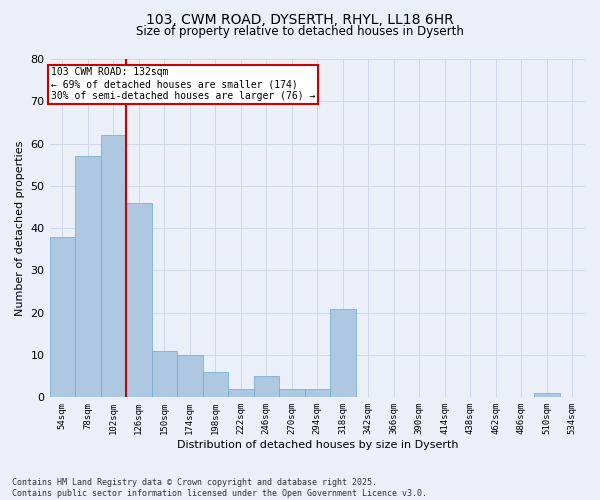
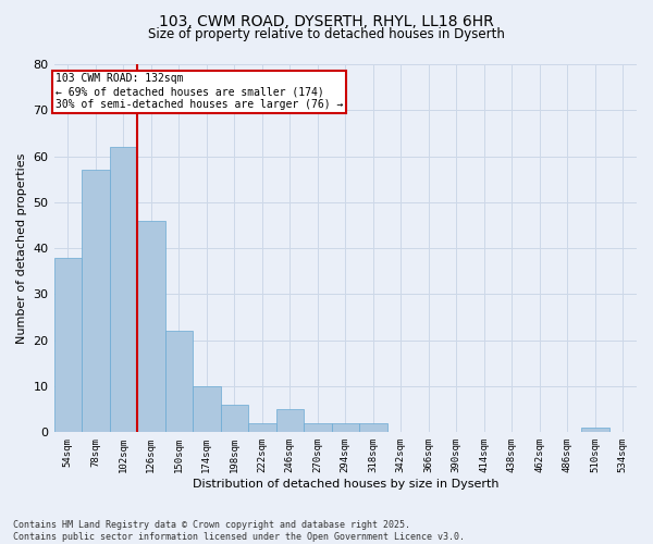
150sqm: 11 -> 22
318sqm: 21 -> 2
